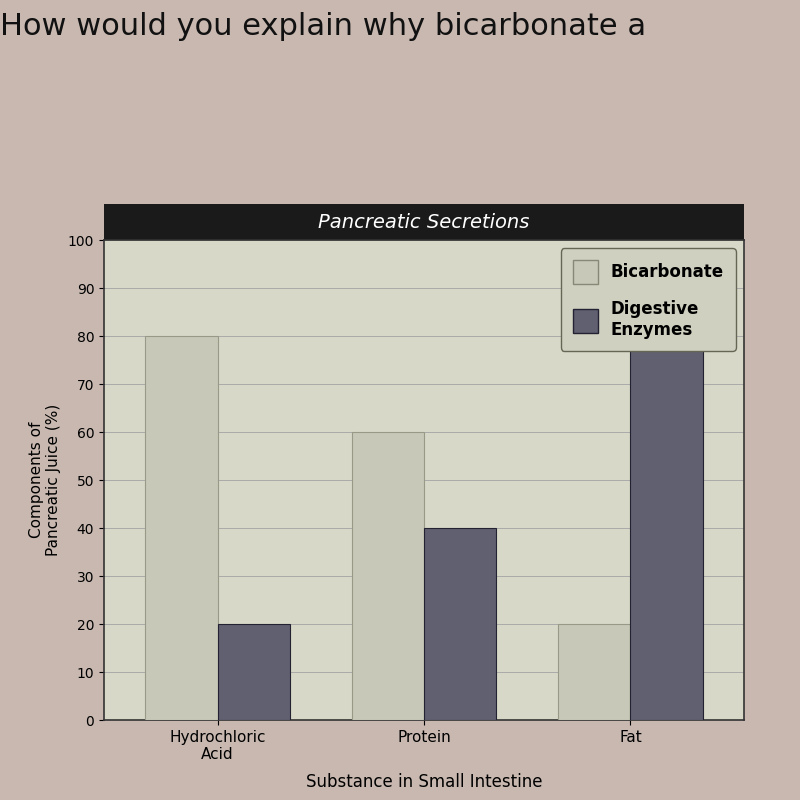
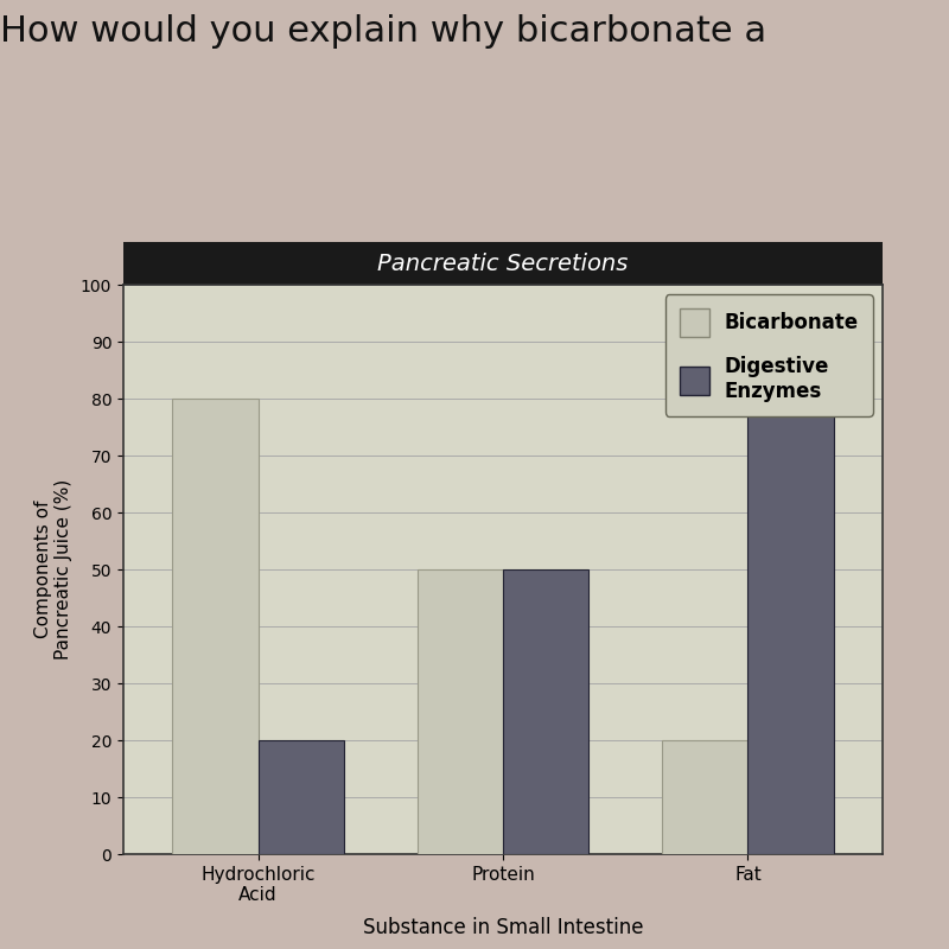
Bicarbonate/Protein: 60 -> 50
Digestive Enzymes/Protein: 40 -> 50
